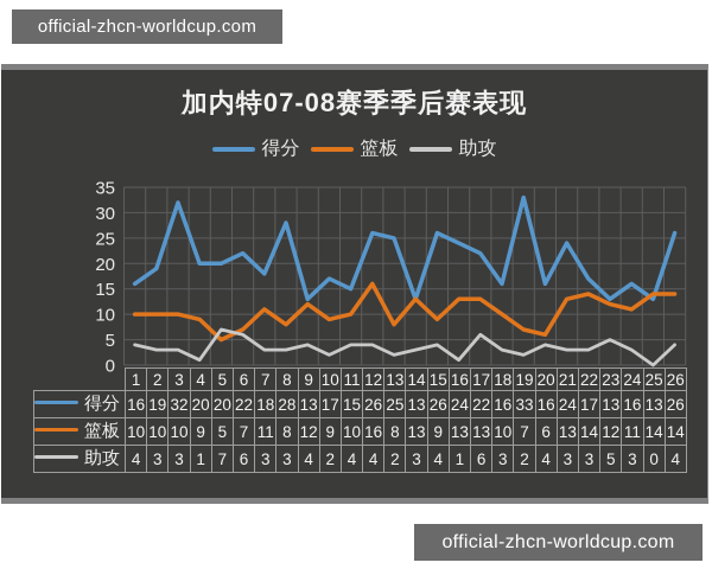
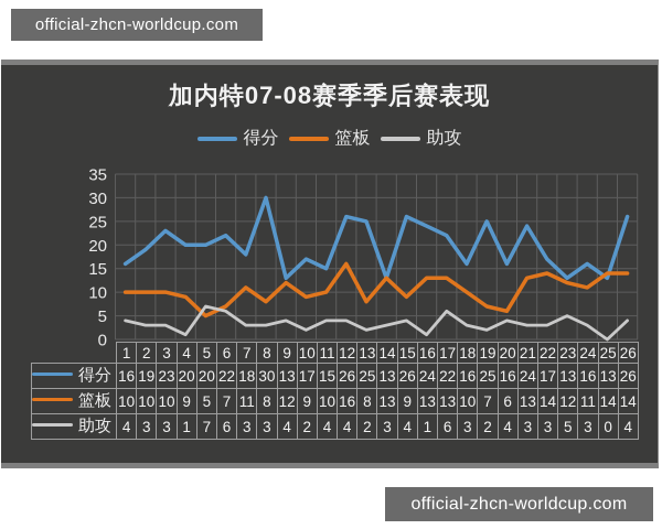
得分/3: 32 -> 23
得分/8: 28 -> 30
得分/19: 33 -> 25
